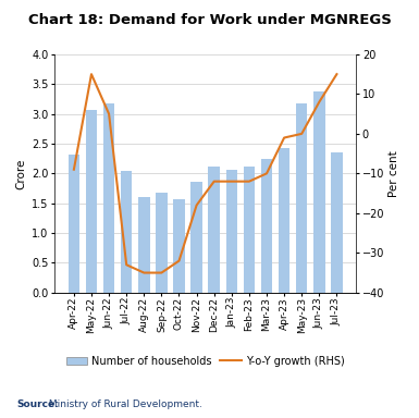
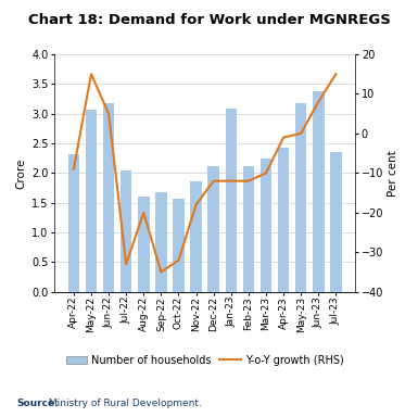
Y-o-Y growth (RHS)/Aug-22: -35 -> -20
Number of households/Jan-23: 2.07 -> 3.08
